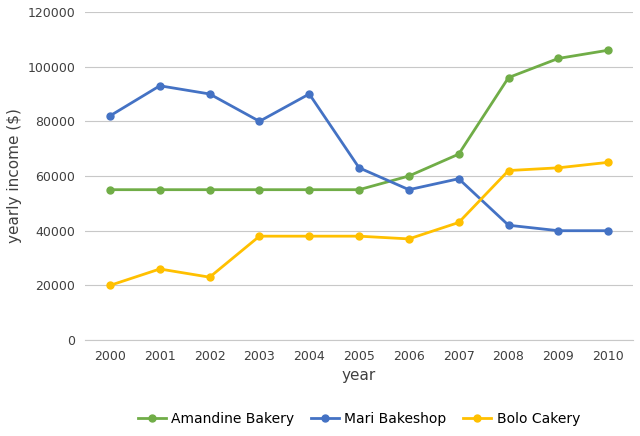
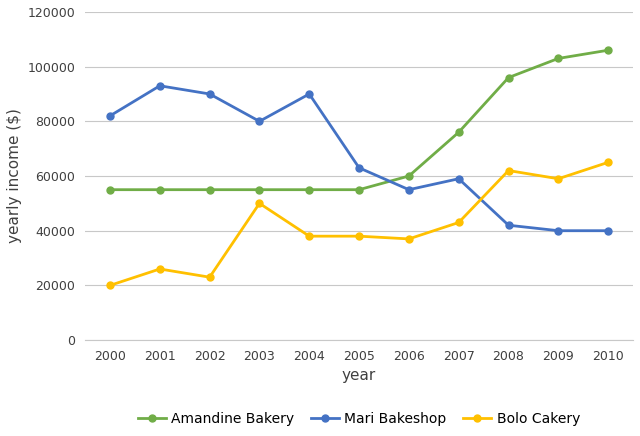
Bolo Cakery/2003: 38000 -> 50000
Amandine Bakery/2007: 68000 -> 76000
Bolo Cakery/2009: 63000 -> 59000
